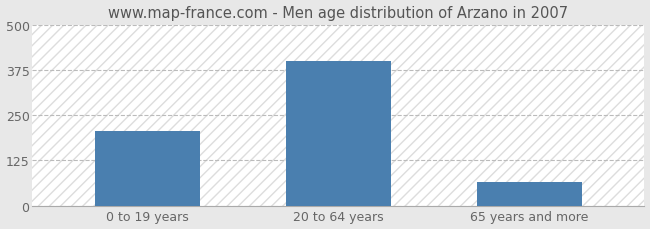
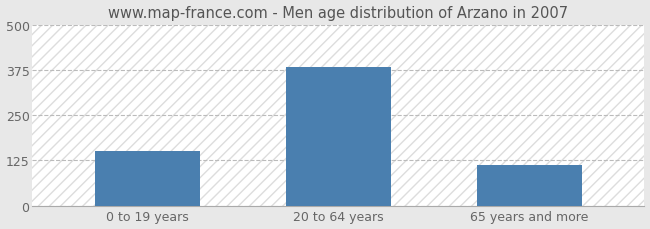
0 to 19 years: 205 -> 150
20 to 64 years: 400 -> 383
65 years and more: 65 -> 113
